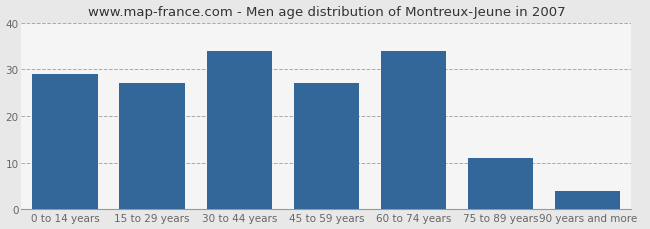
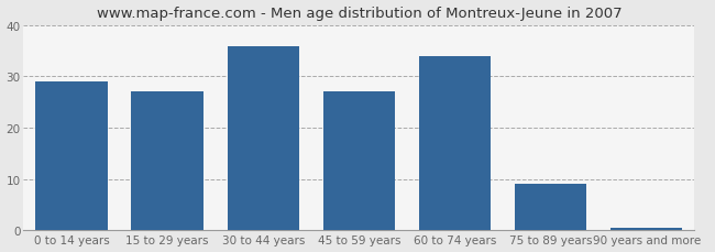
30 to 44 years: 34.0 -> 36.0
75 to 89 years: 11.0 -> 9.0
90 years and more: 4.0 -> 0.5
